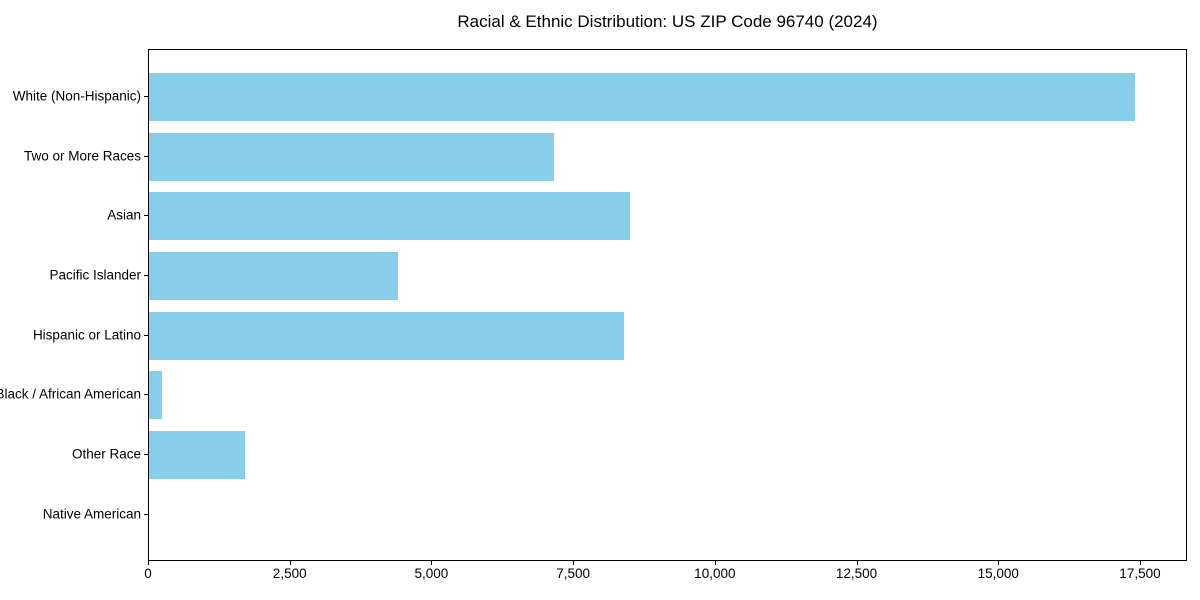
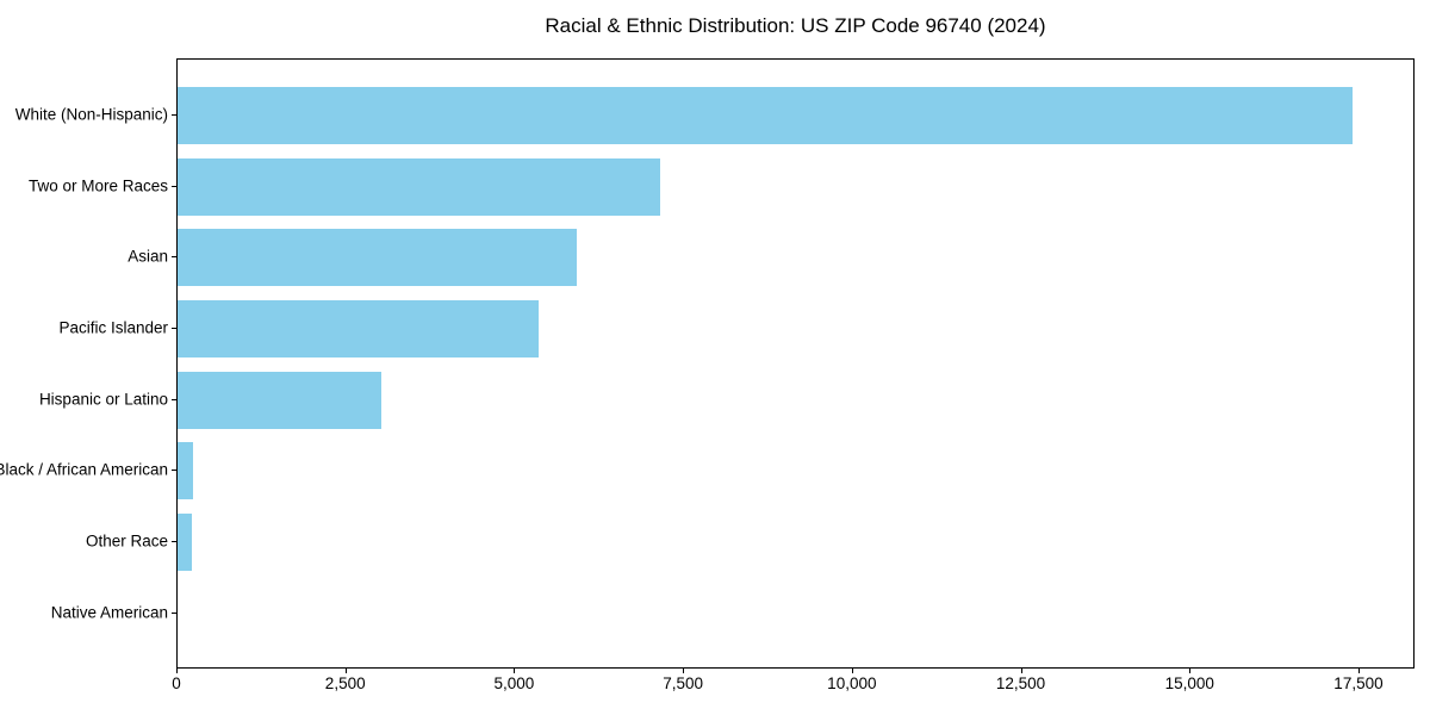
Asian: 8500 -> 5900
Pacific Islander: 4400 -> 5400
Hispanic or Latino: 8400 -> 3000
Other Race: 1700 -> 200
